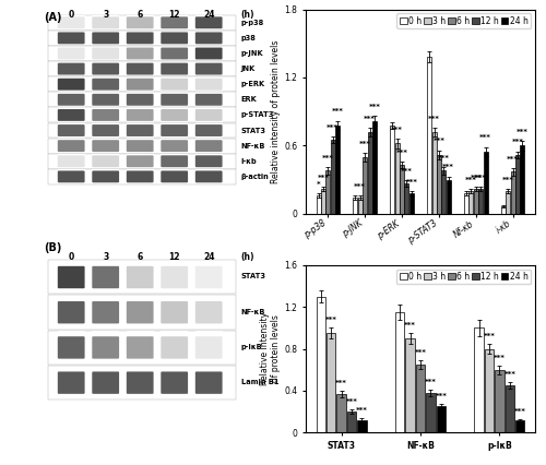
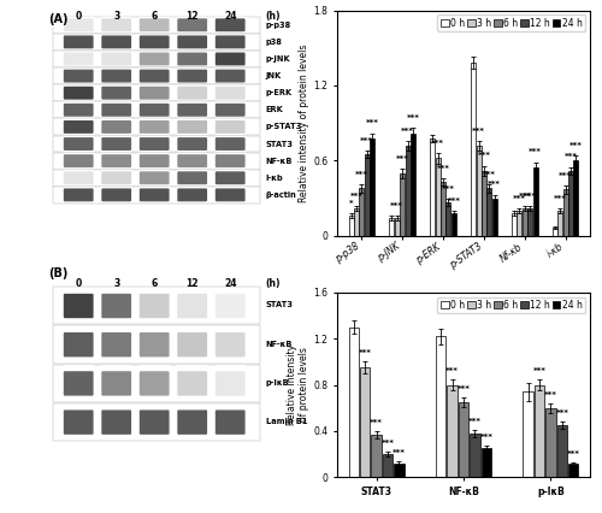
0 h/NF-κB: 1.15 -> 1.22
3 h/NF-κB: 0.90 -> 0.80
0 h/p-IκB: 1.00 -> 0.74
